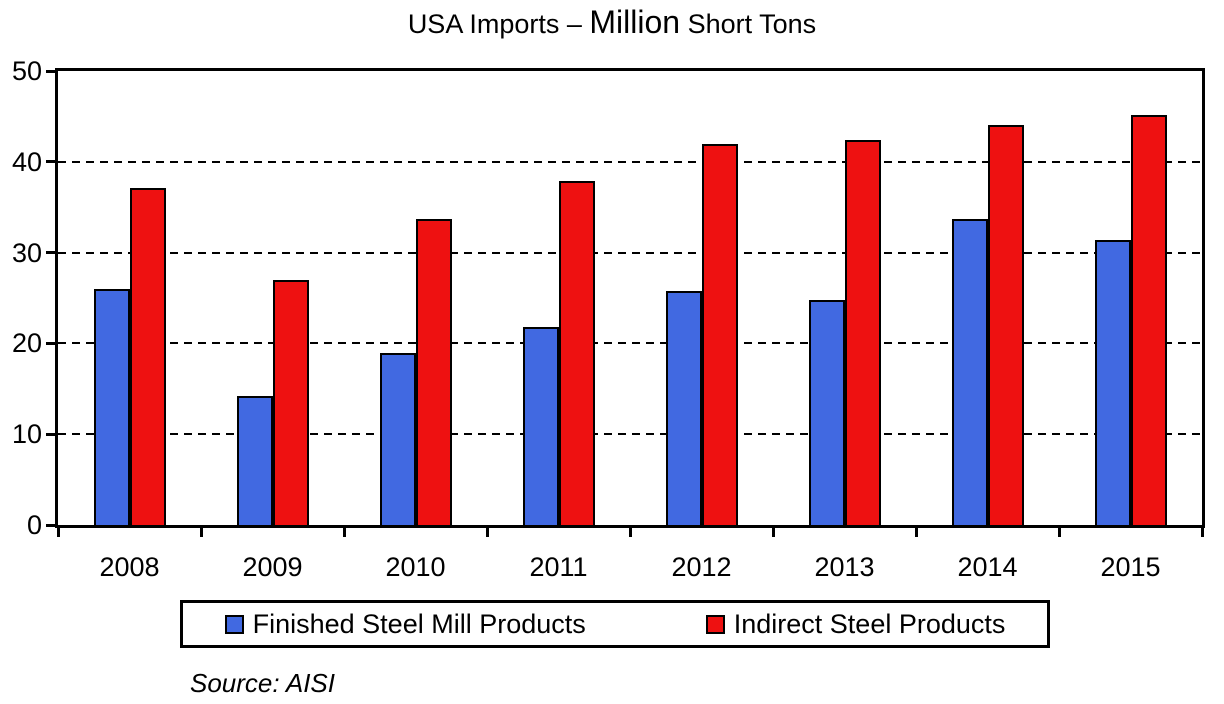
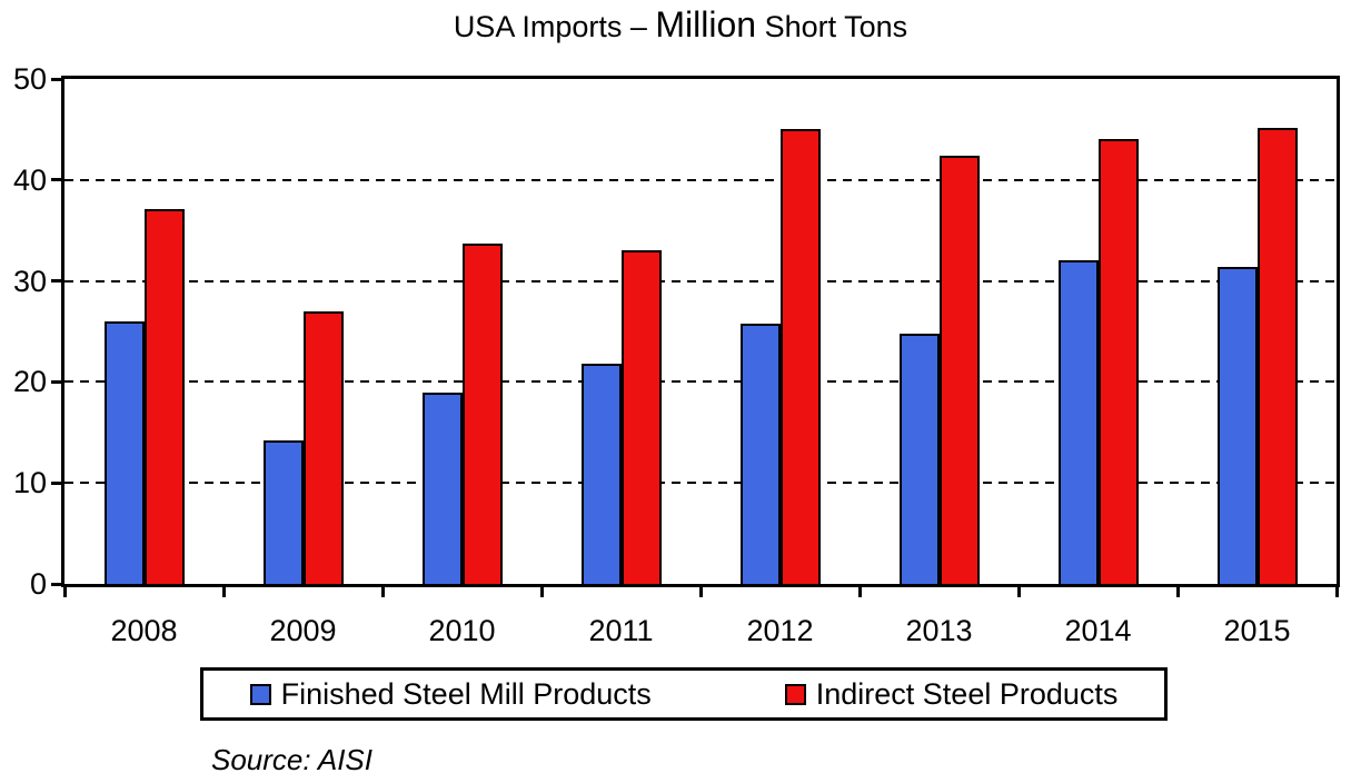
Indirect Steel Products/2011: 38 -> 33
Indirect Steel Products/2012: 42 -> 45
Finished Steel Mill Products/2014: 34 -> 32
